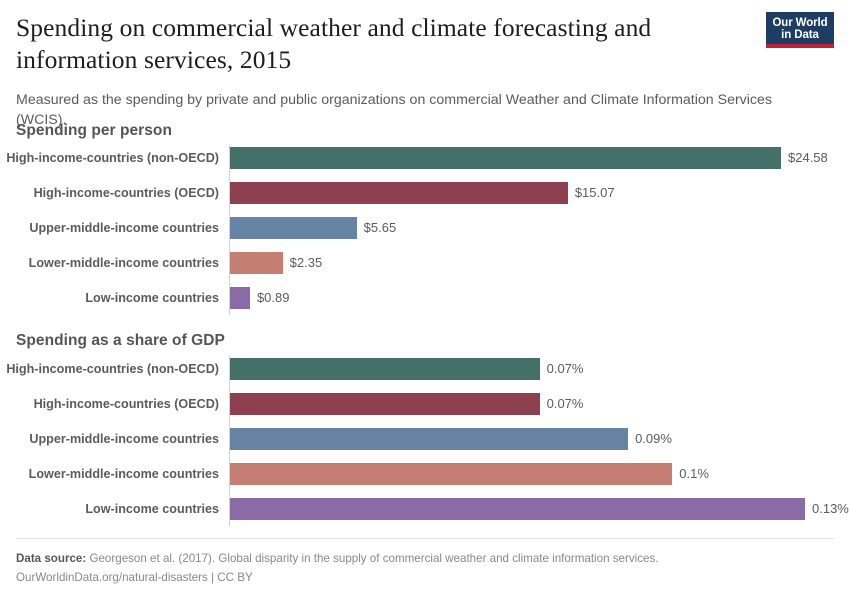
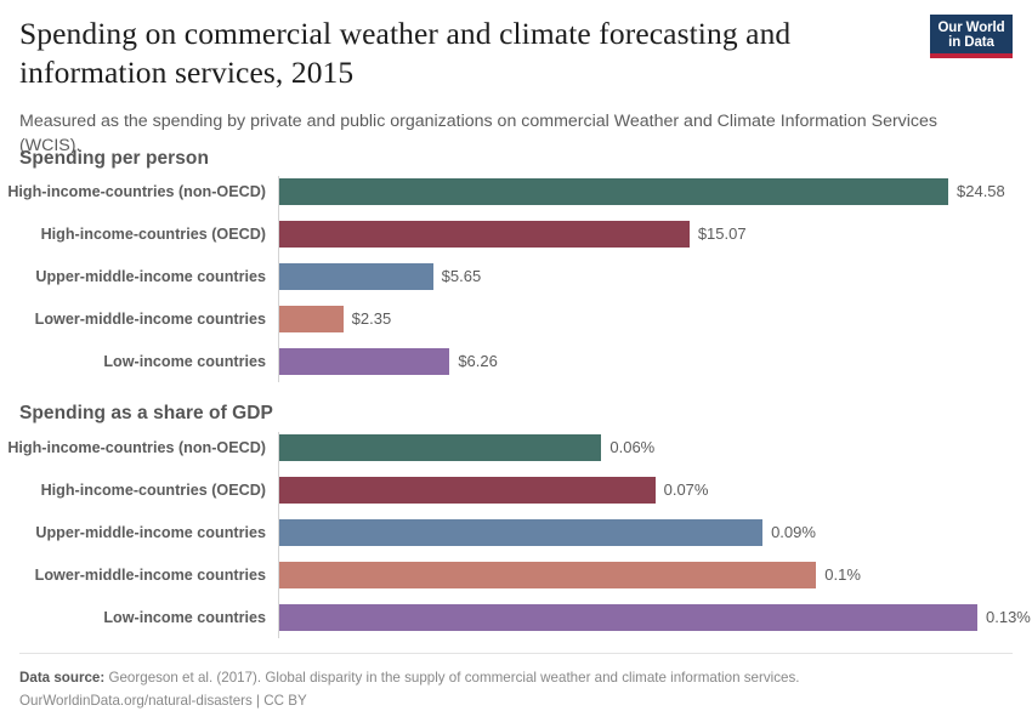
Spending per person/Low-income countries: $0.89 -> $6.26
Spending as a share of GDP/High-income-countries (non-OECD): 0.07% -> 0.06%
